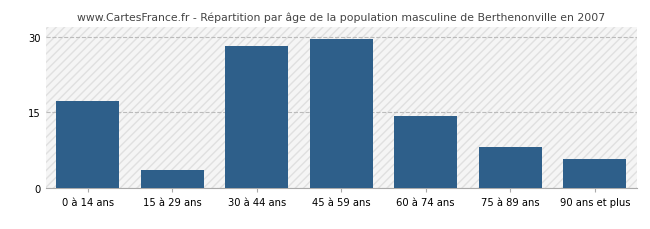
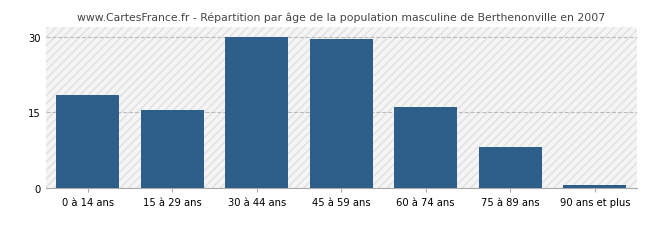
0 à 14 ans: 17.2 -> 18.5
15 à 29 ans: 3.4 -> 15.5
30 à 44 ans: 28.2 -> 30.0
60 à 74 ans: 14.2 -> 16.0
90 ans et plus: 5.6 -> 0.5
